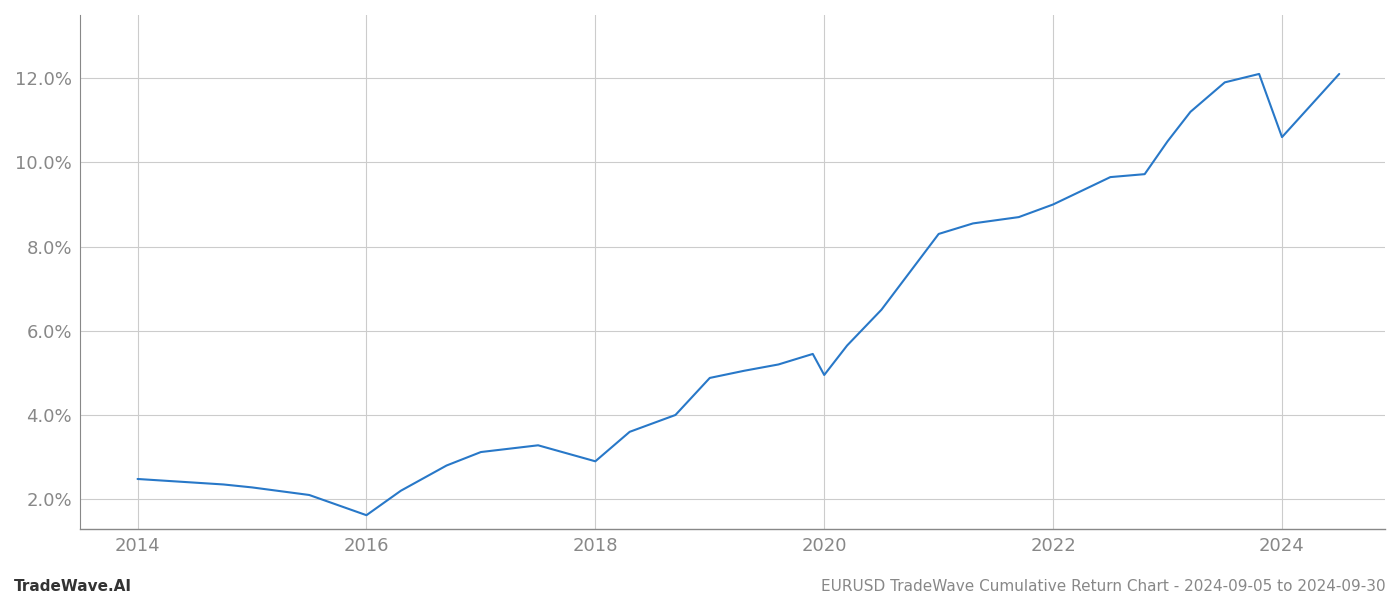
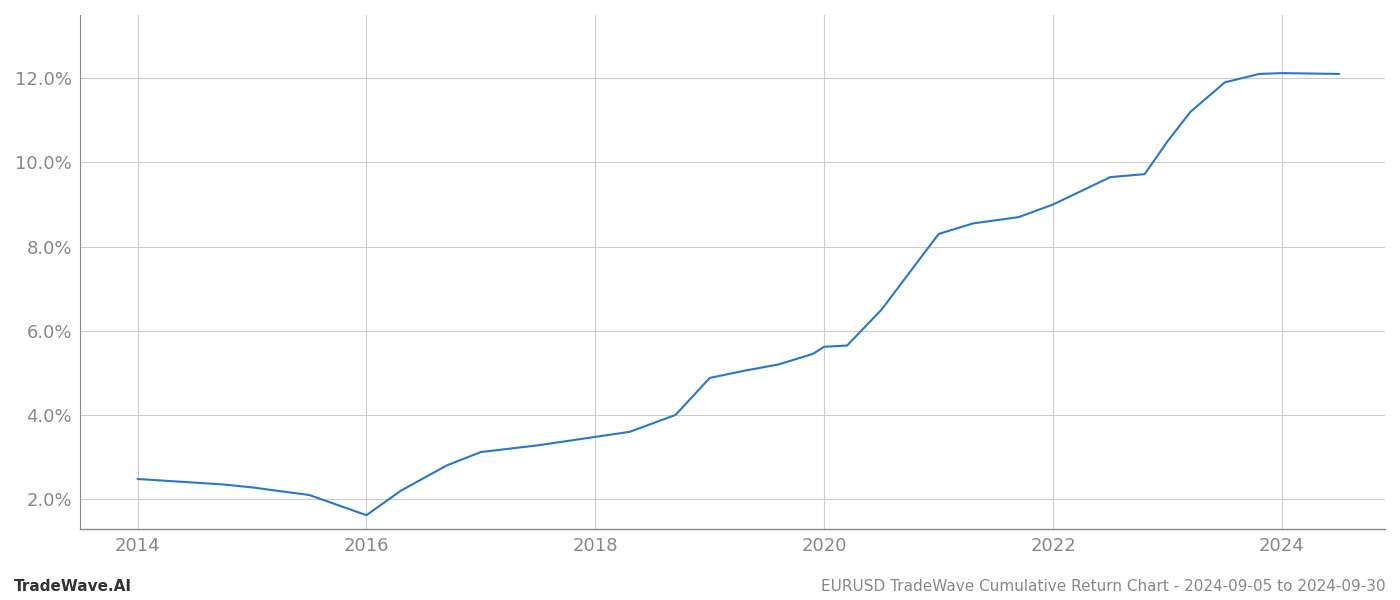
2018: 2.90% -> 3.48%
2020: 4.95% -> 5.62%
2024: 10.60% -> 12.12%
